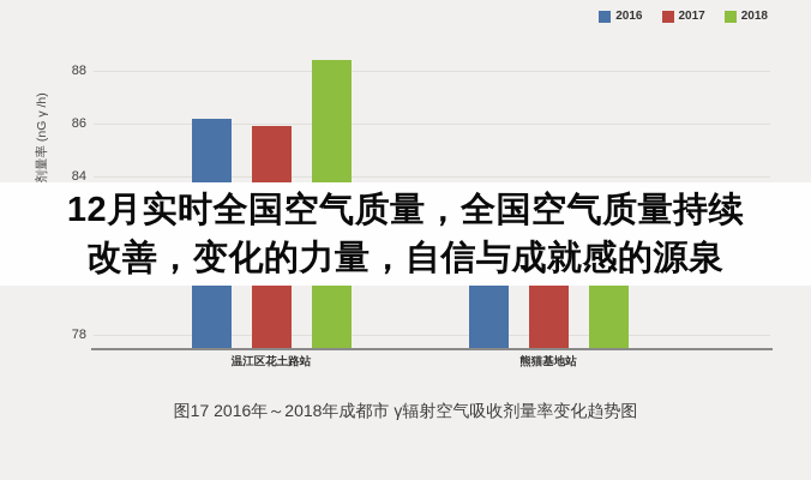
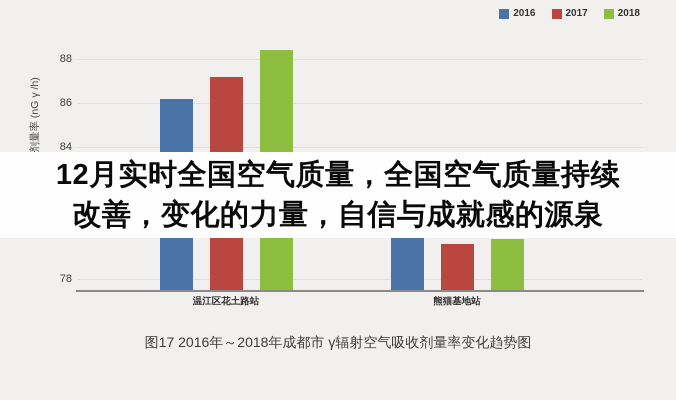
2017/温江区花土路站: 85.9 -> 87.2
2017/熊猫基地站: 80.7 -> 79.6
2018/熊猫基地站: 80.3 -> 79.8
